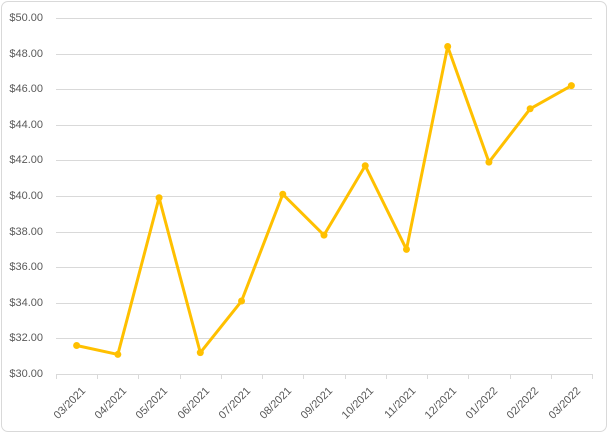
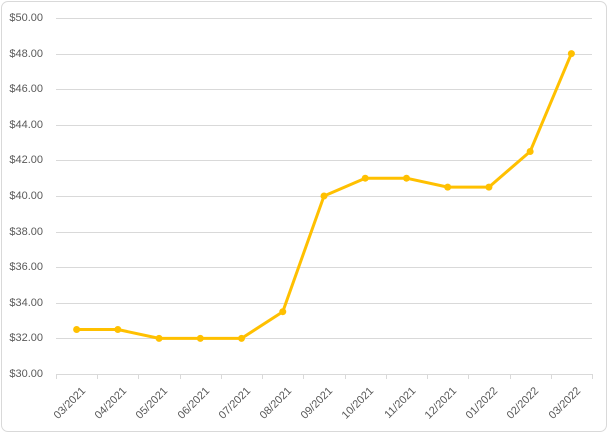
03/2021: $31.6 -> $32.5
04/2021: $31.1 -> $32.5
05/2021: $39.9 -> $32.0
06/2021: $31.2 -> $32.0
07/2021: $34.1 -> $32.0
08/2021: $40.1 -> $33.5
09/2021: $37.8 -> $40.0
10/2021: $41.7 -> $41.0
11/2021: $37.0 -> $41.0
12/2021: $48.4 -> $40.5
01/2022: $41.9 -> $40.5
02/2022: $44.9 -> $42.5
03/2022: $46.2 -> $48.0
